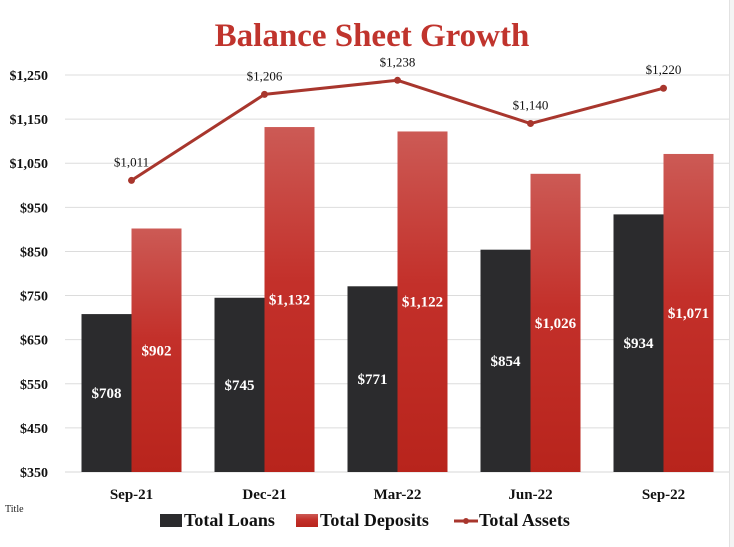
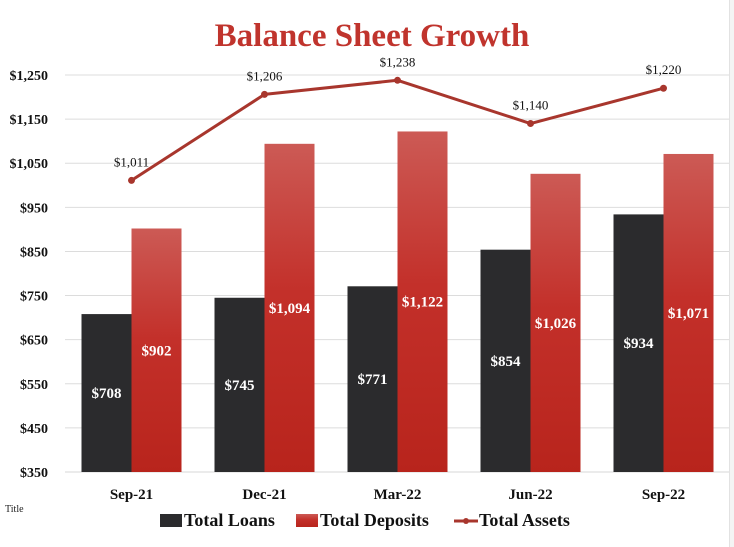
Total Deposits/Dec-21: $1,132 -> $1,094
